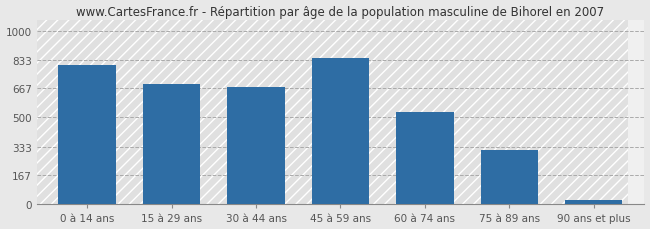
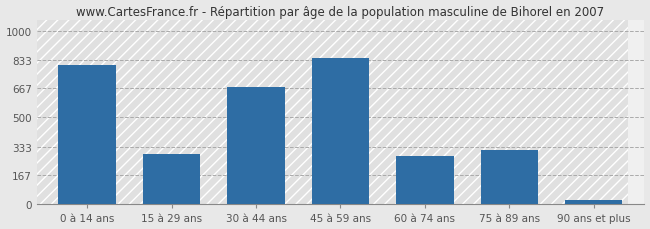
15 à 29 ans: 690 -> 290
60 à 74 ans: 530 -> 280
